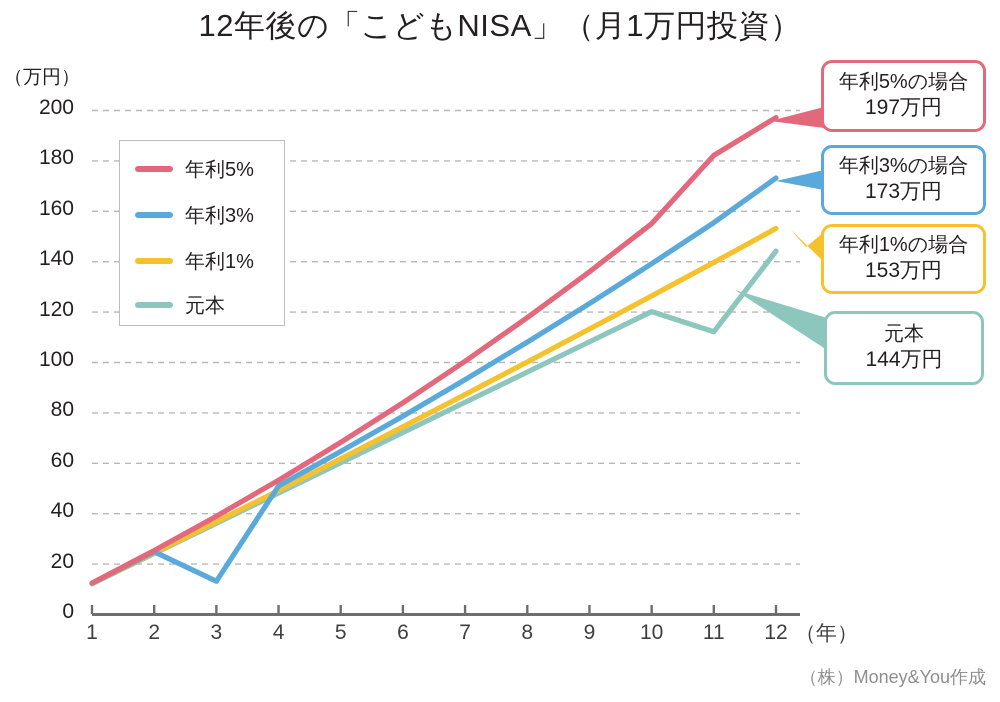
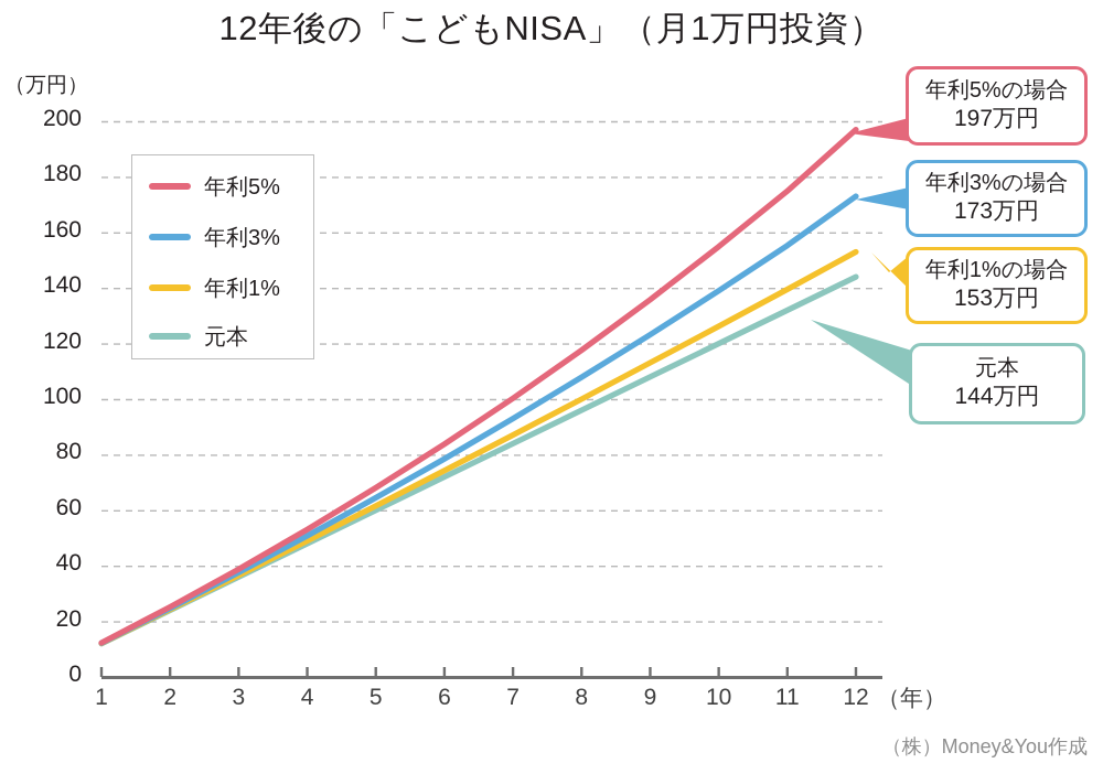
年利3%/3: 13 -> 38
年利5%/11: 182 -> 175
元本/11: 112 -> 132
